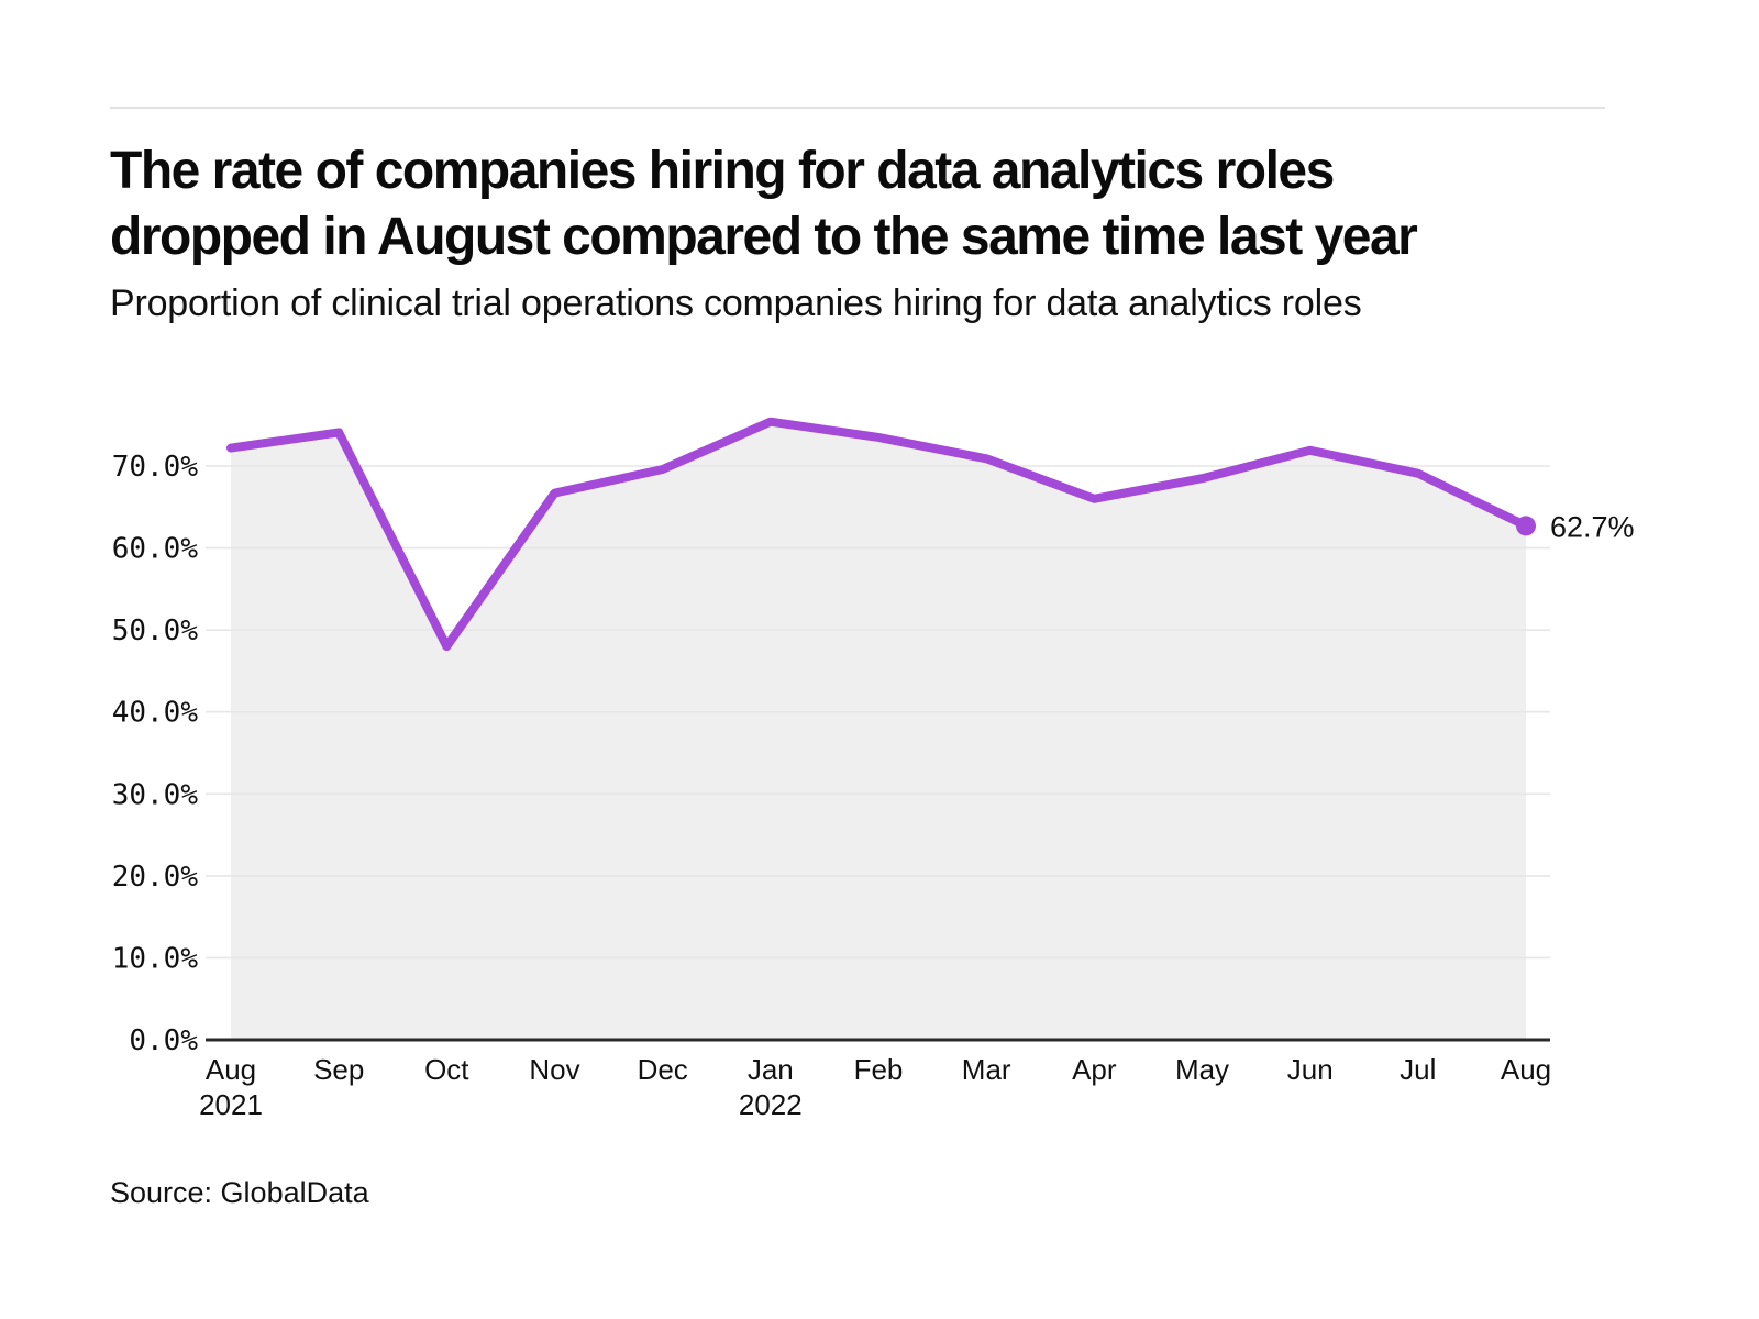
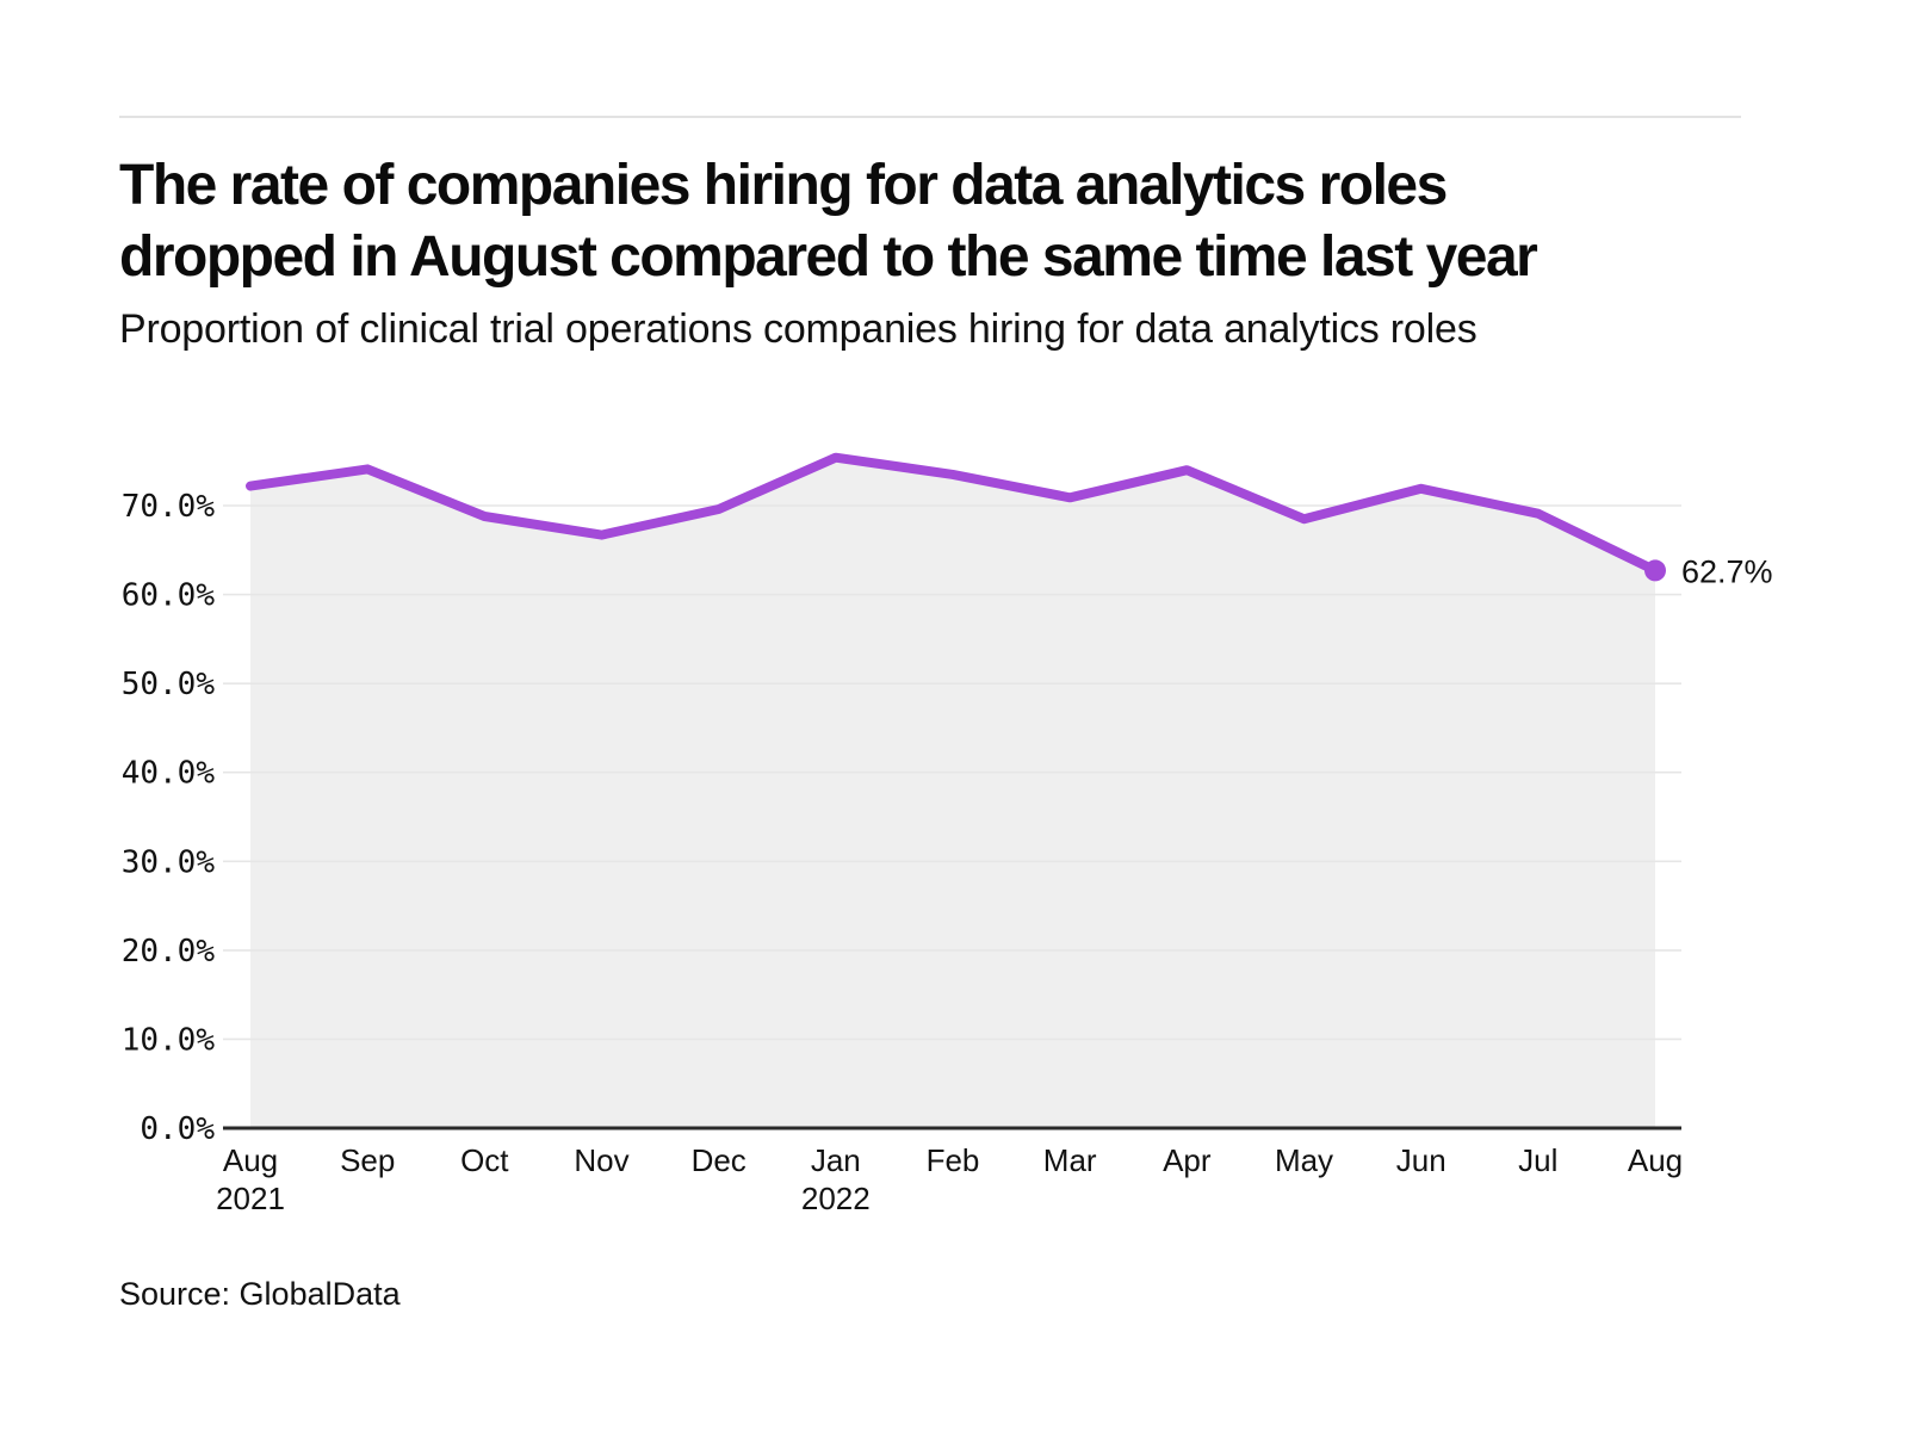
Oct: 48% -> 69%
Apr: 66% -> 74%
